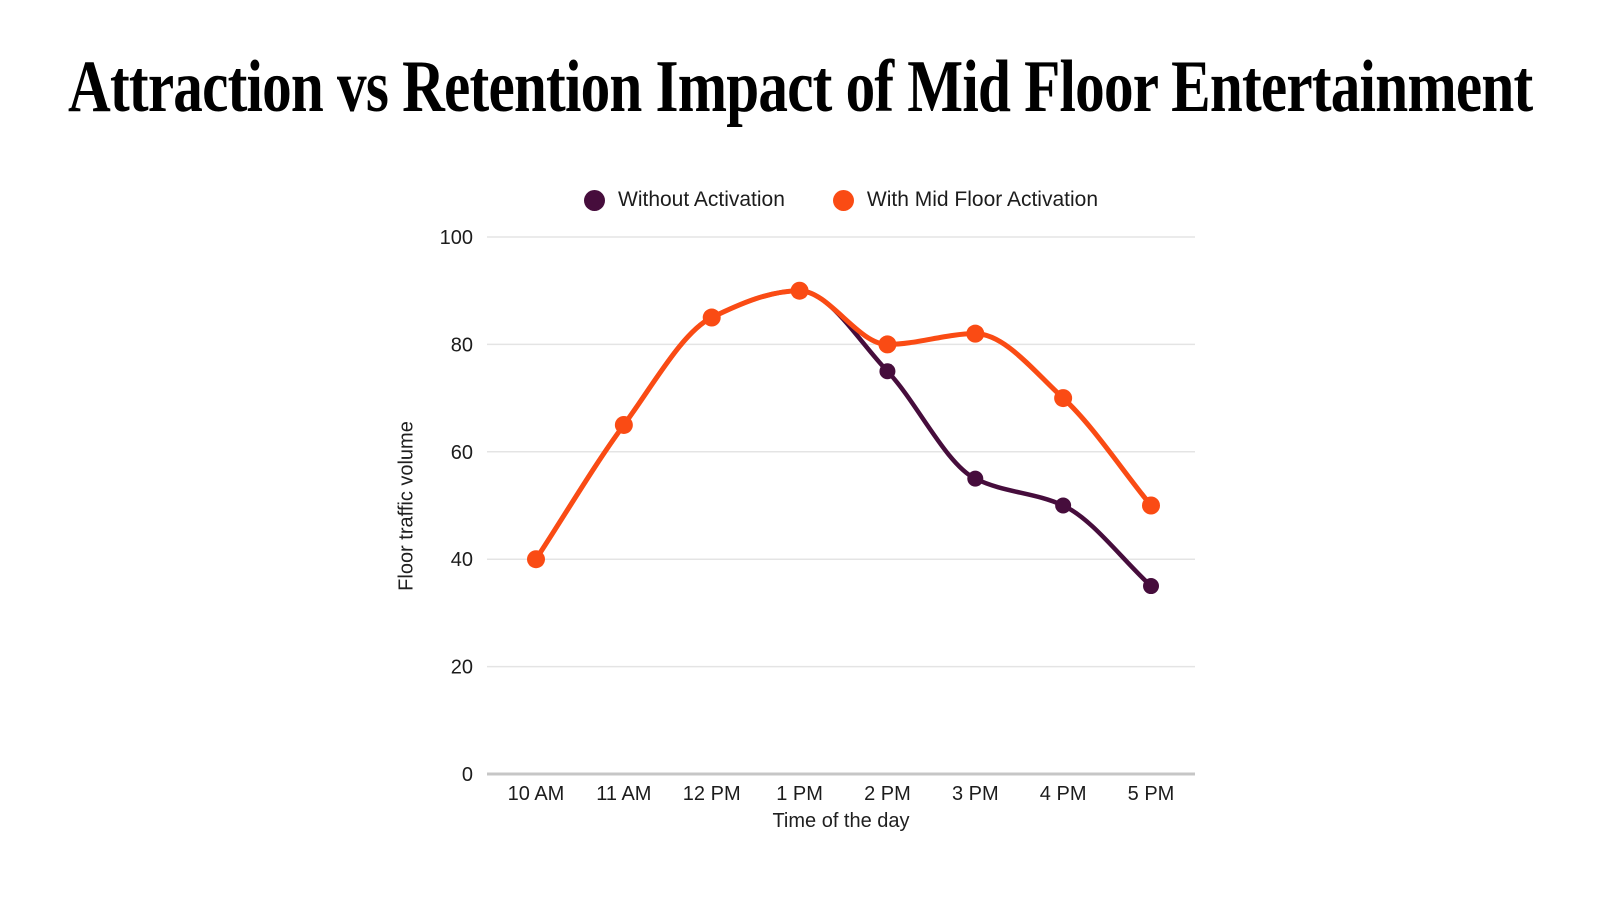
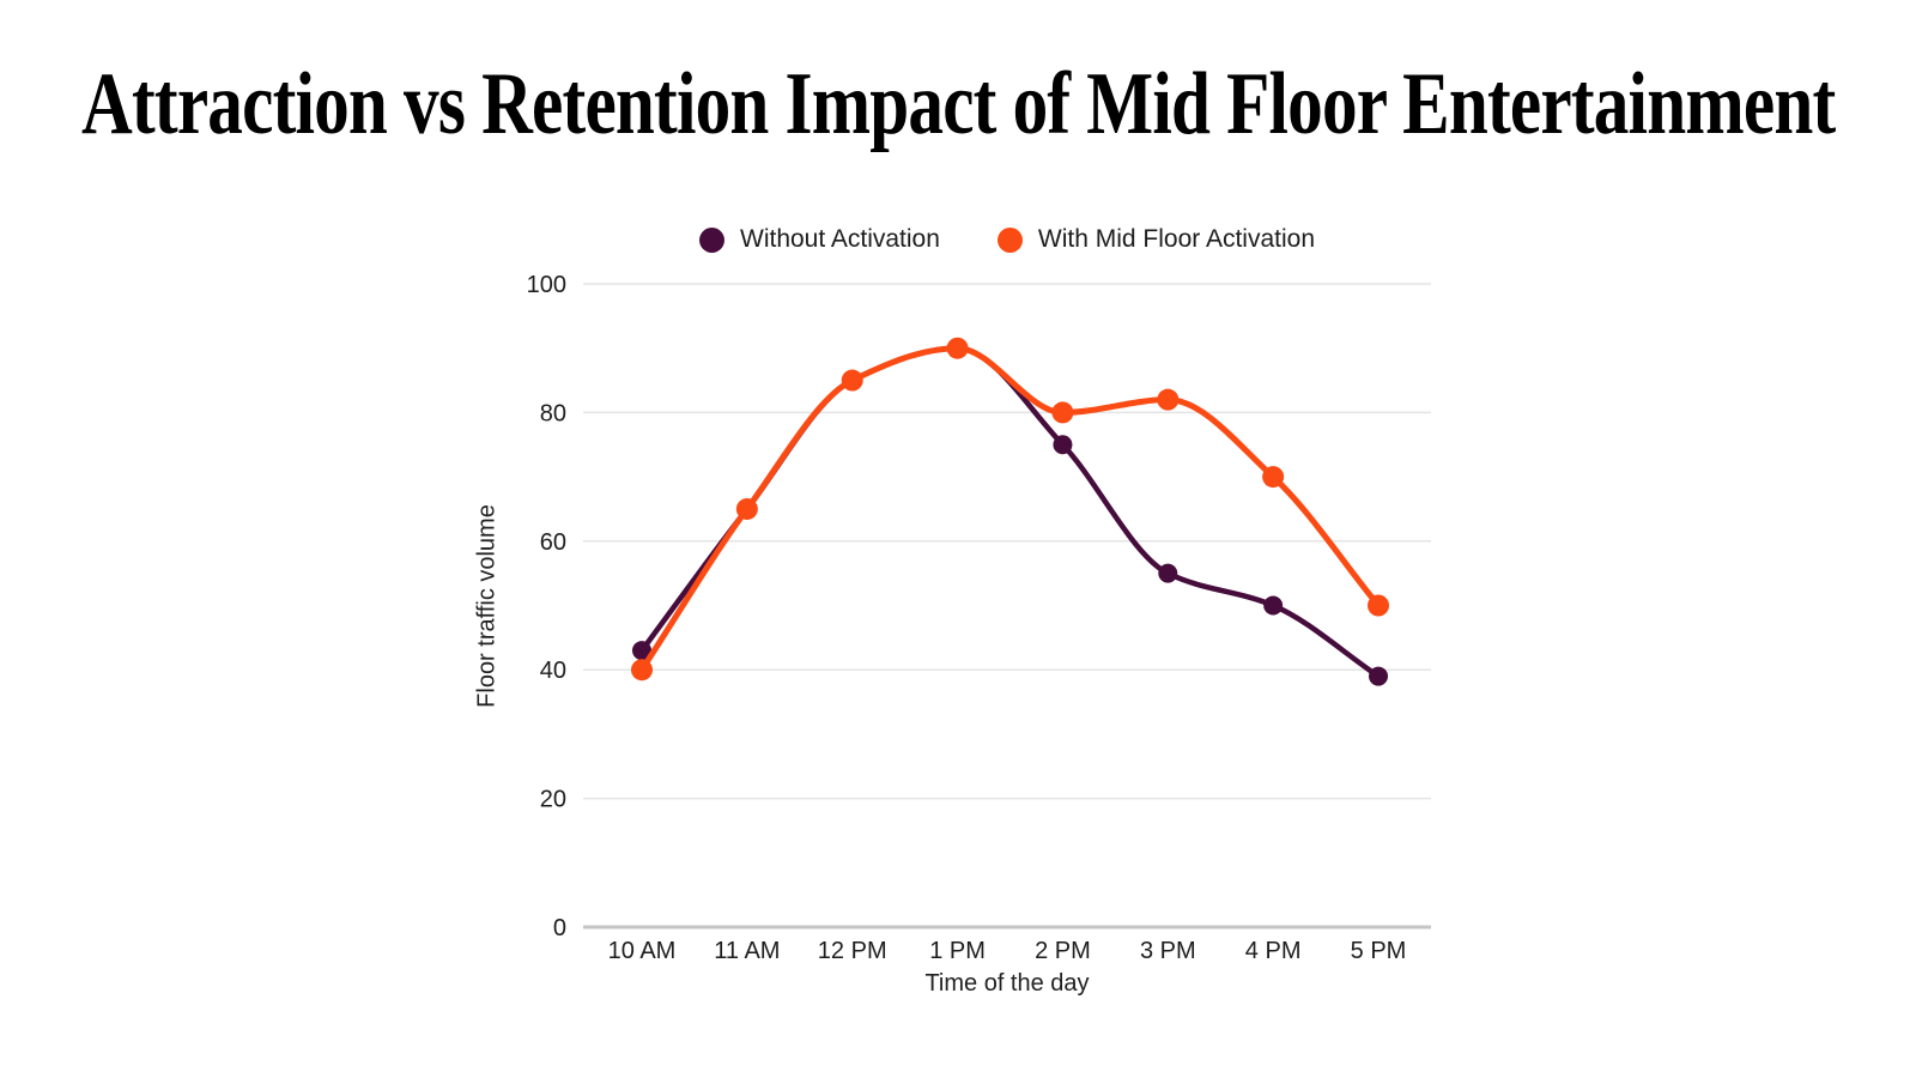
Without Activation/10 AM: 40 -> 43
Without Activation/5 PM: 35 -> 39
